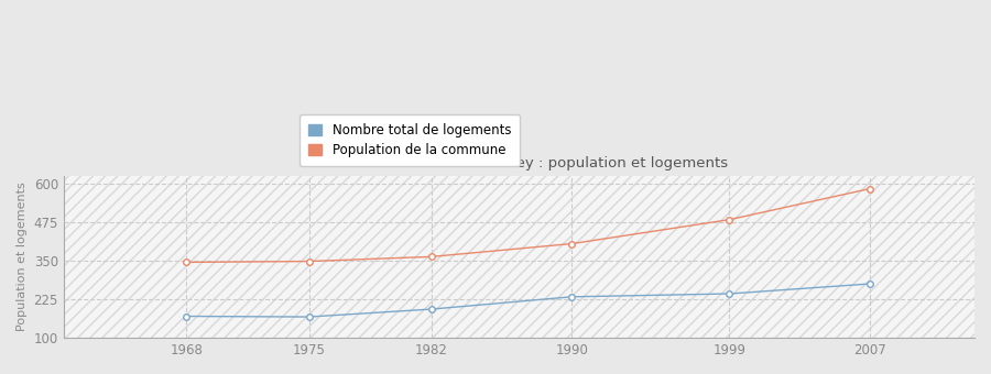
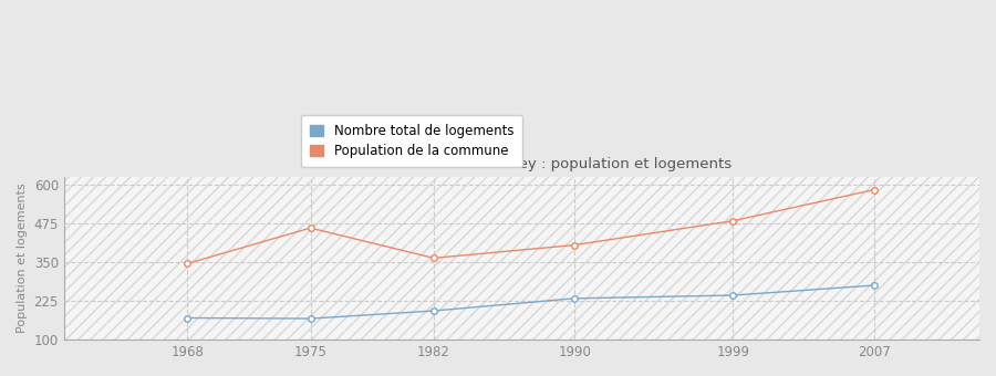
Population de la commune/1975: 348 -> 460
